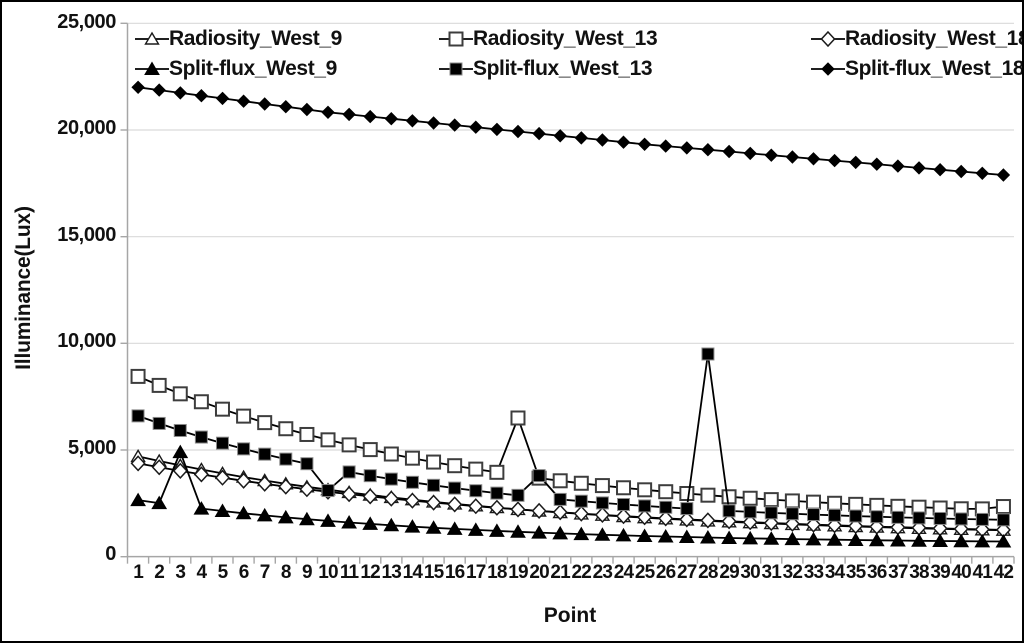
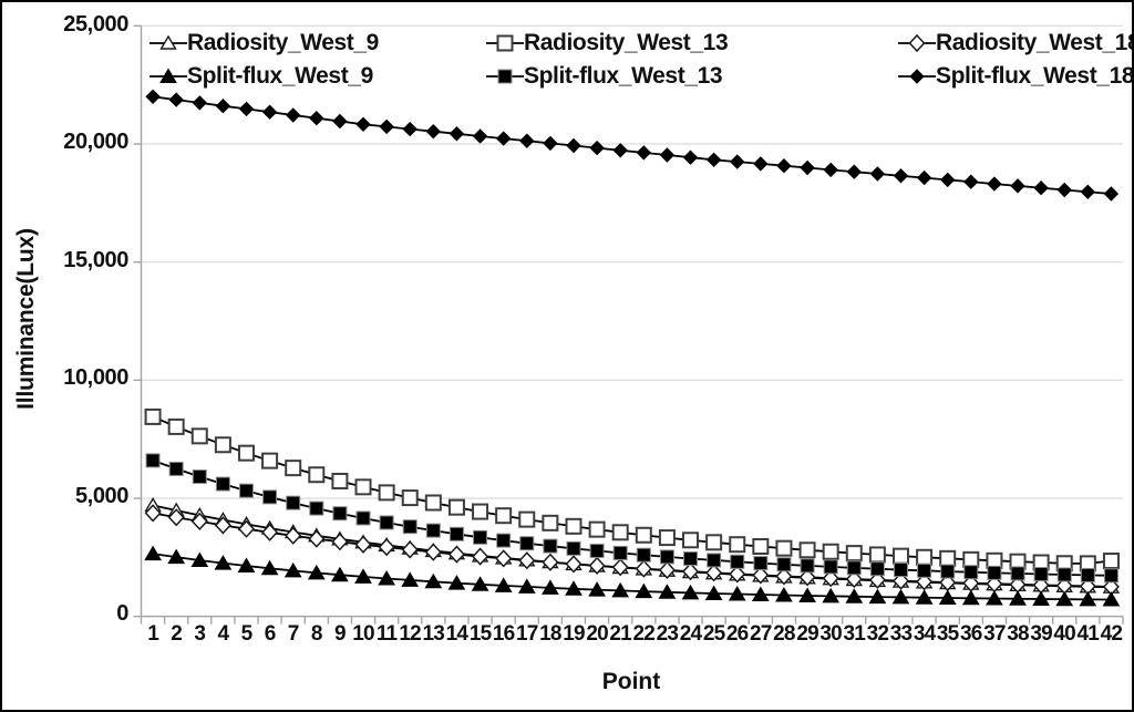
Split-flux_West_9/3: 4900 -> 2400
Split-flux_West_13/10: 3100 -> 4200
Radiosity_West_13/19: 6500 -> 3800
Split-flux_West_13/20: 3800 -> 2800
Split-flux_West_13/28: 9500 -> 2200
